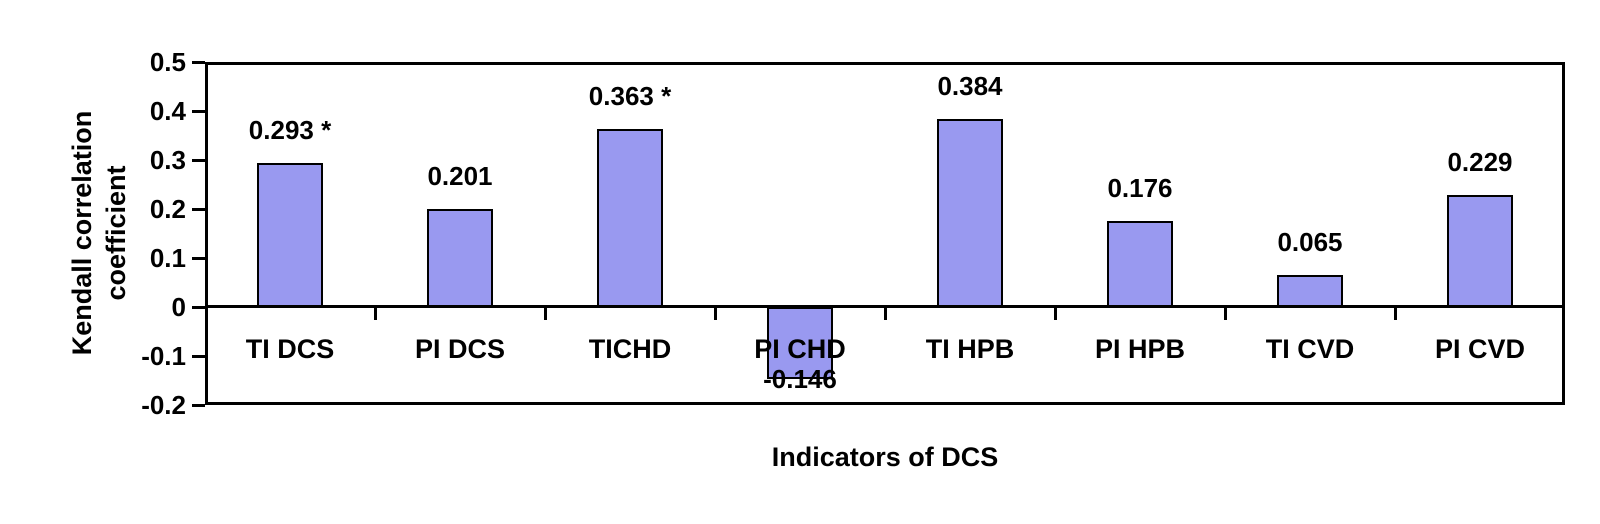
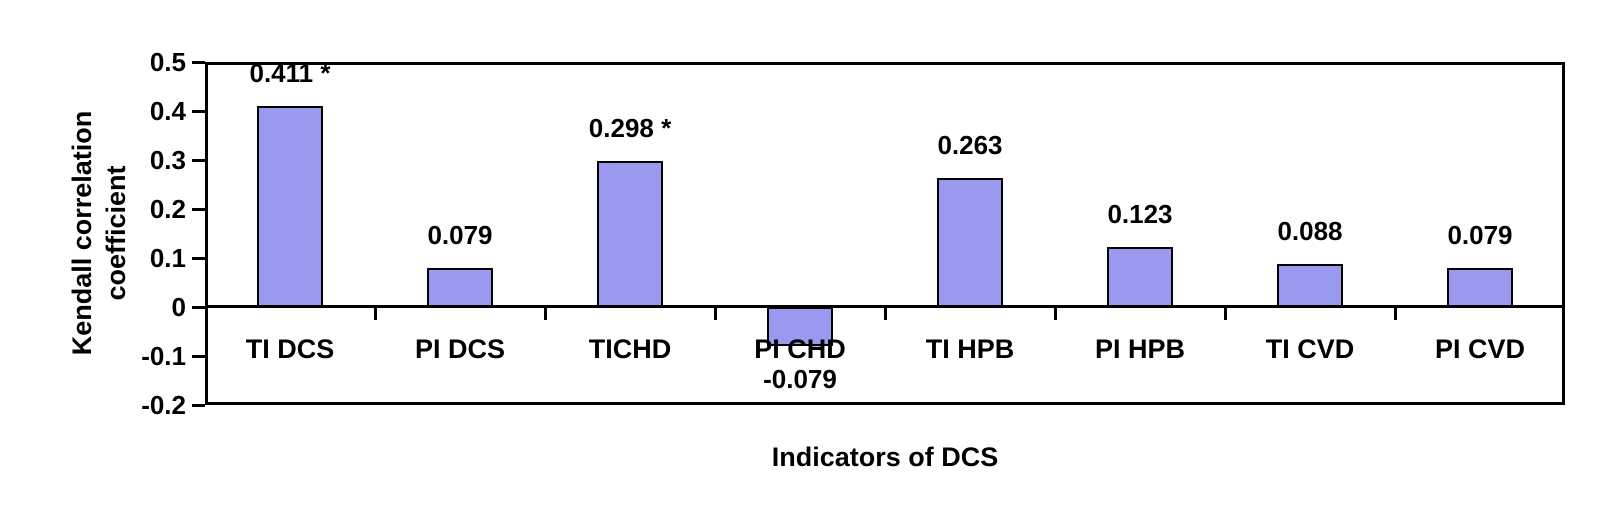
TI DCS: 0.293 -> 0.411
PI DCS: 0.201 -> 0.079
TICHD: 0.363 -> 0.298
PI CHD: -0.146 -> -0.079
TI HPB: 0.384 -> 0.263
PI HPB: 0.176 -> 0.123
TI CVD: 0.065 -> 0.088
PI CVD: 0.229 -> 0.079
